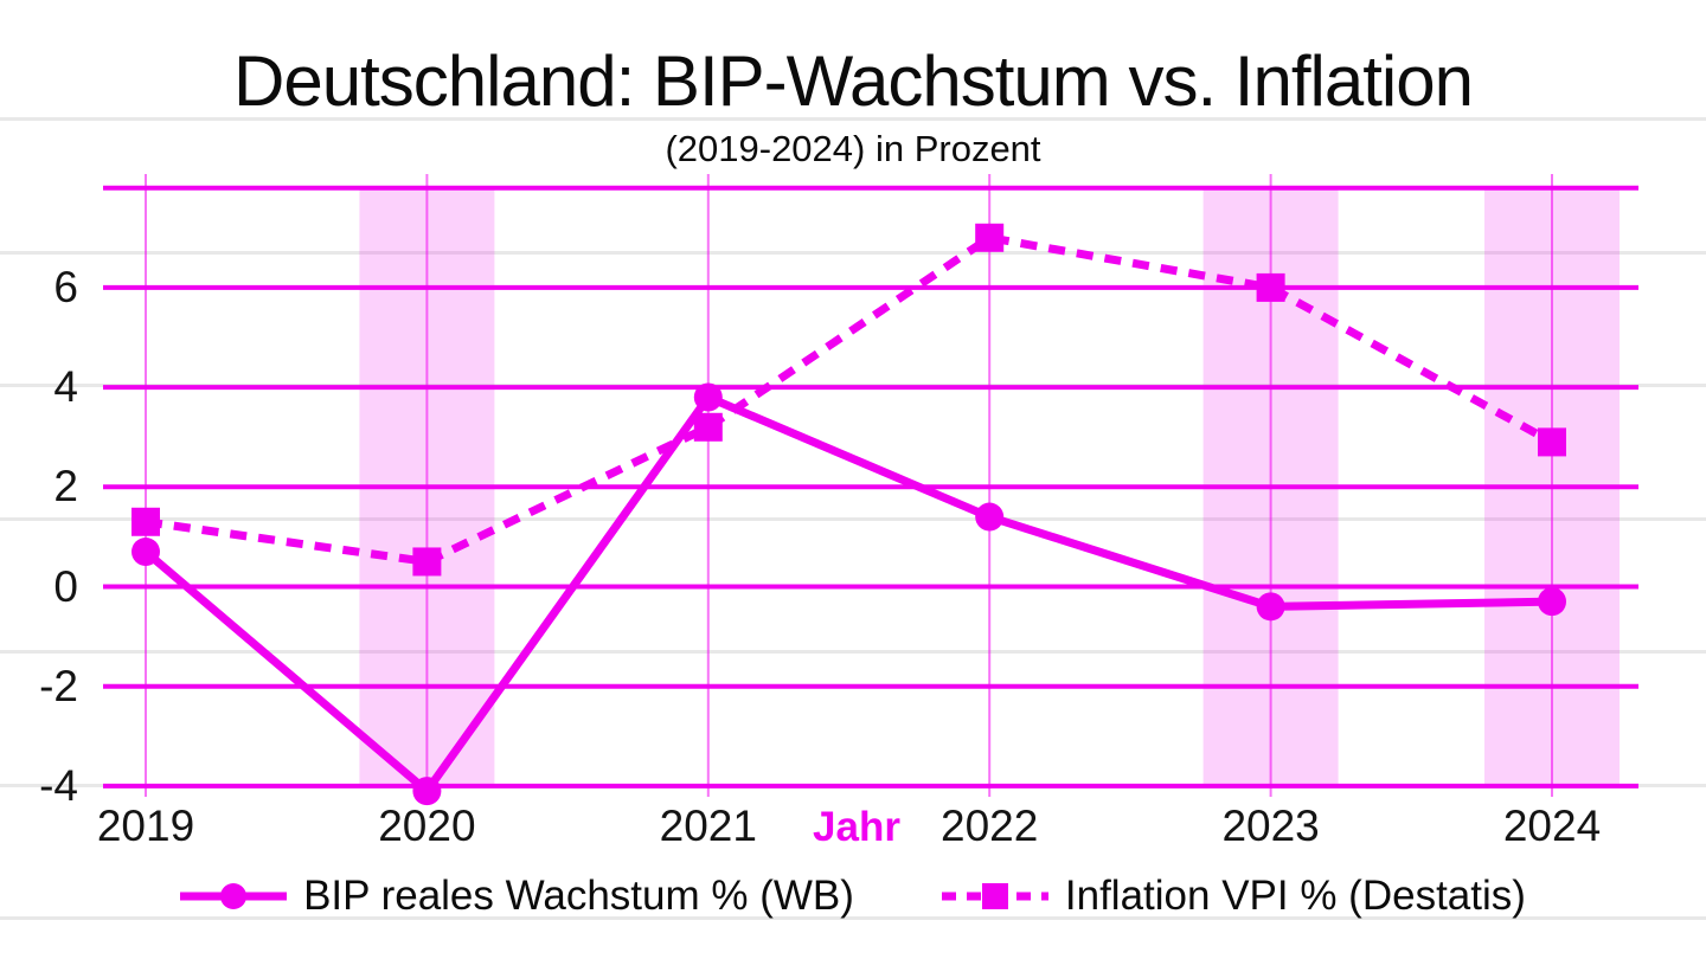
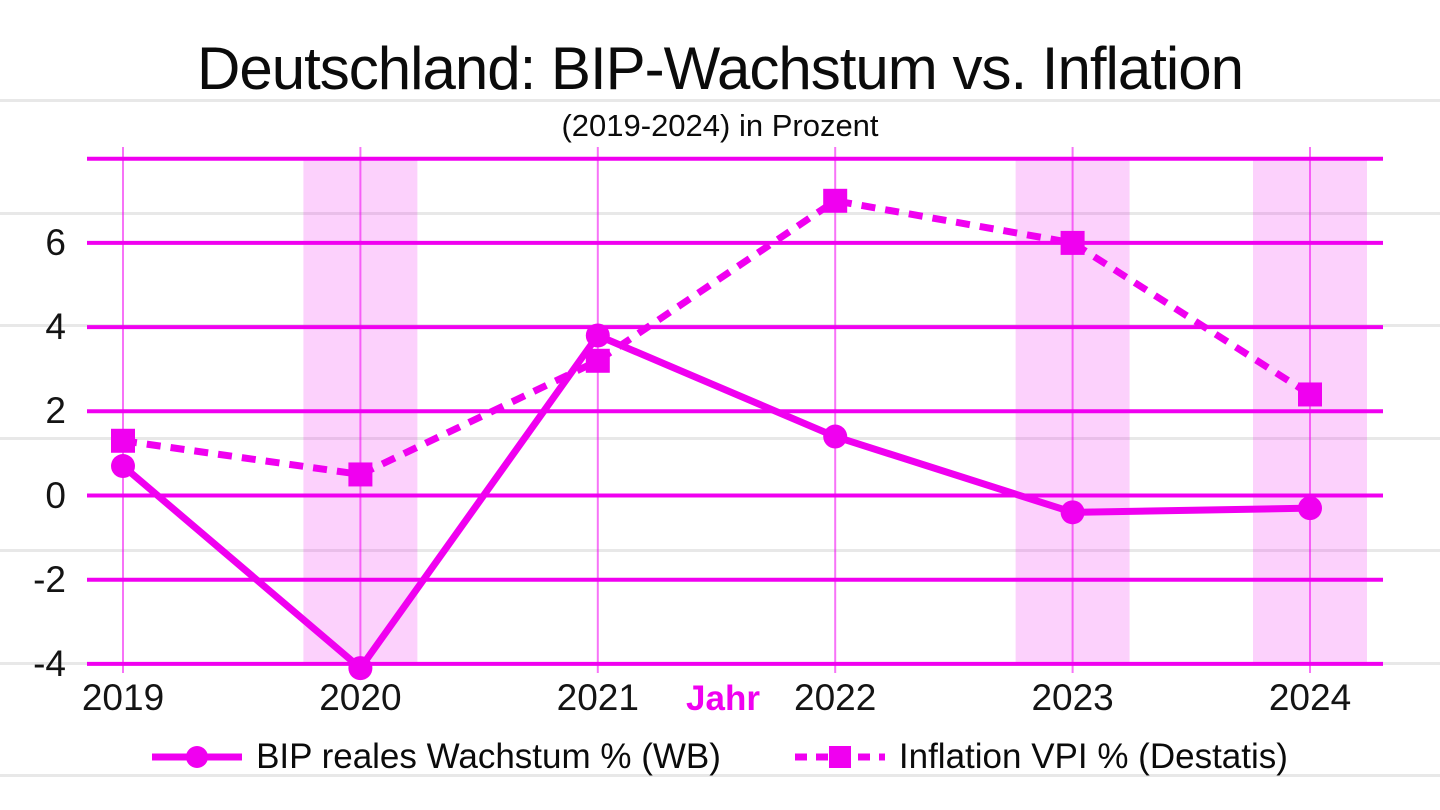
Inflation VPI % (Destatis)/2024: 2.9 -> 2.4
